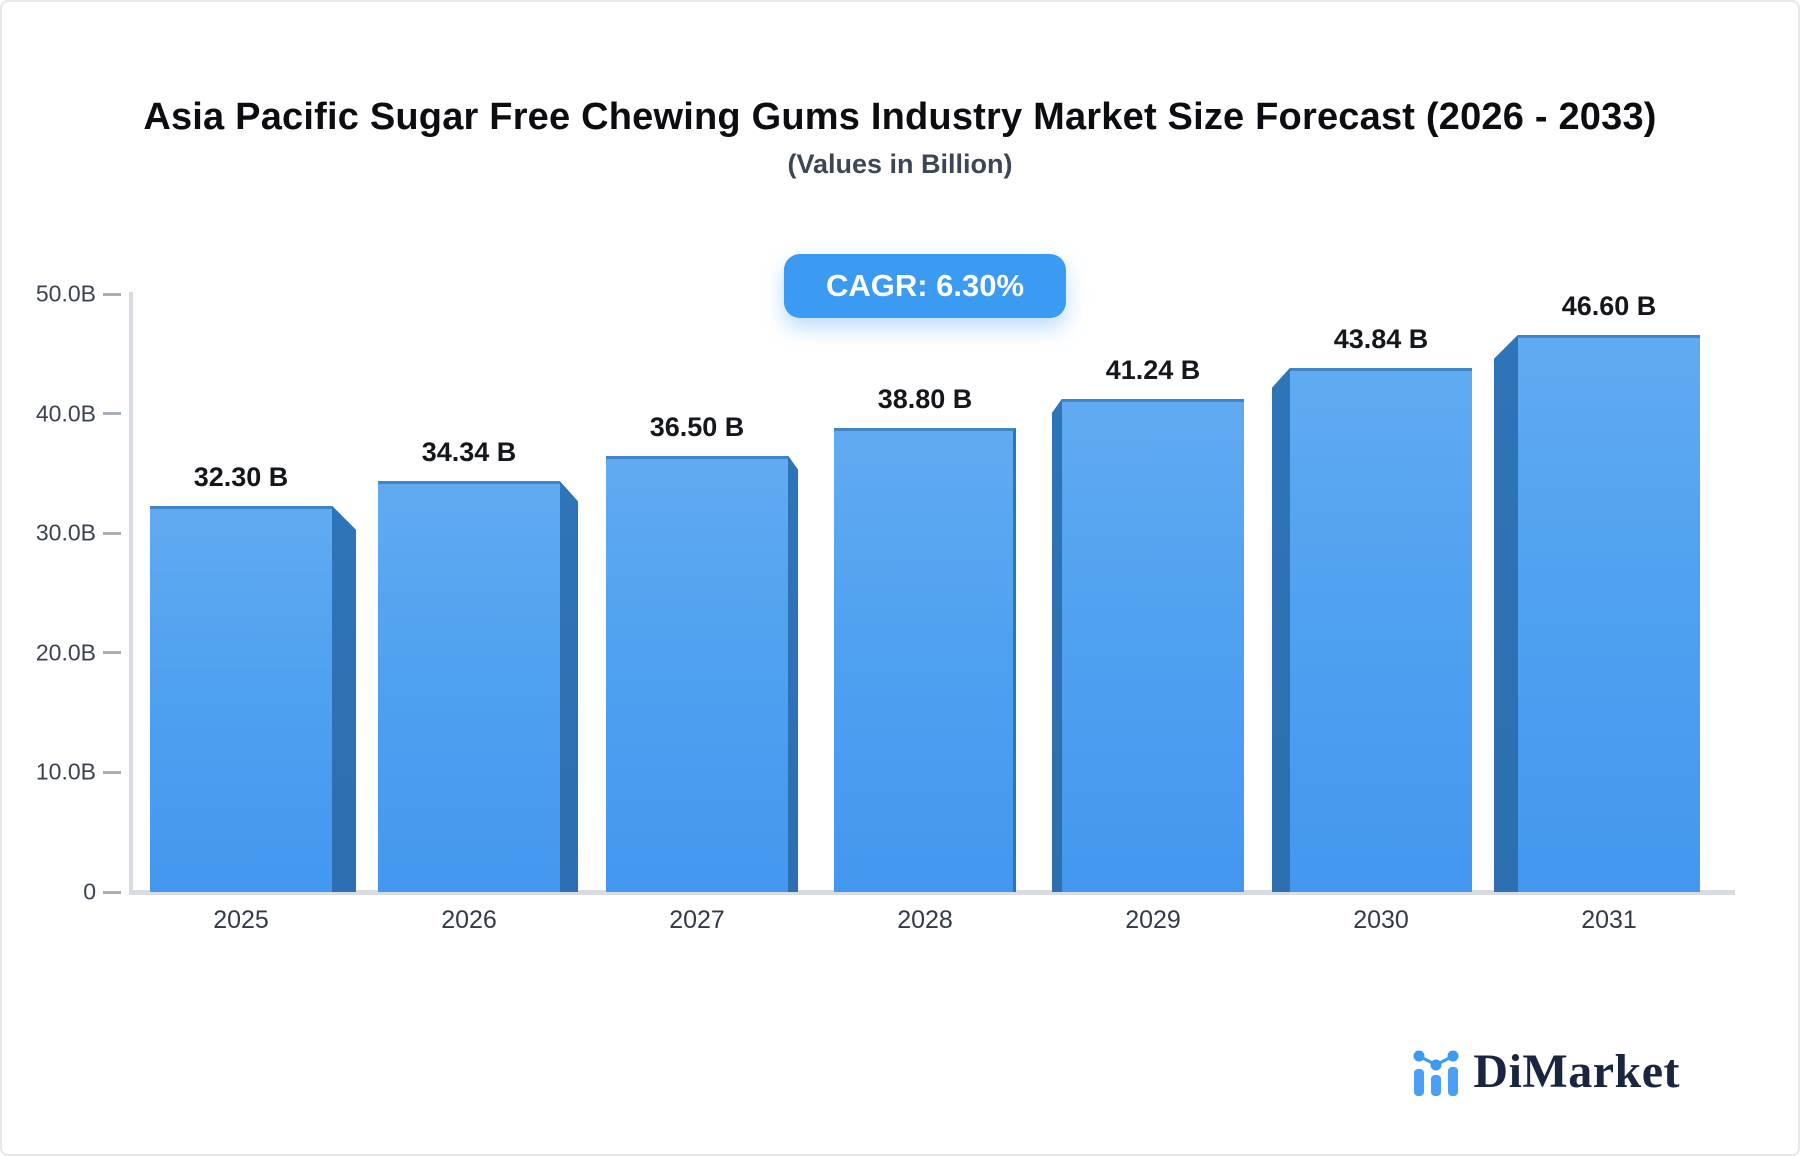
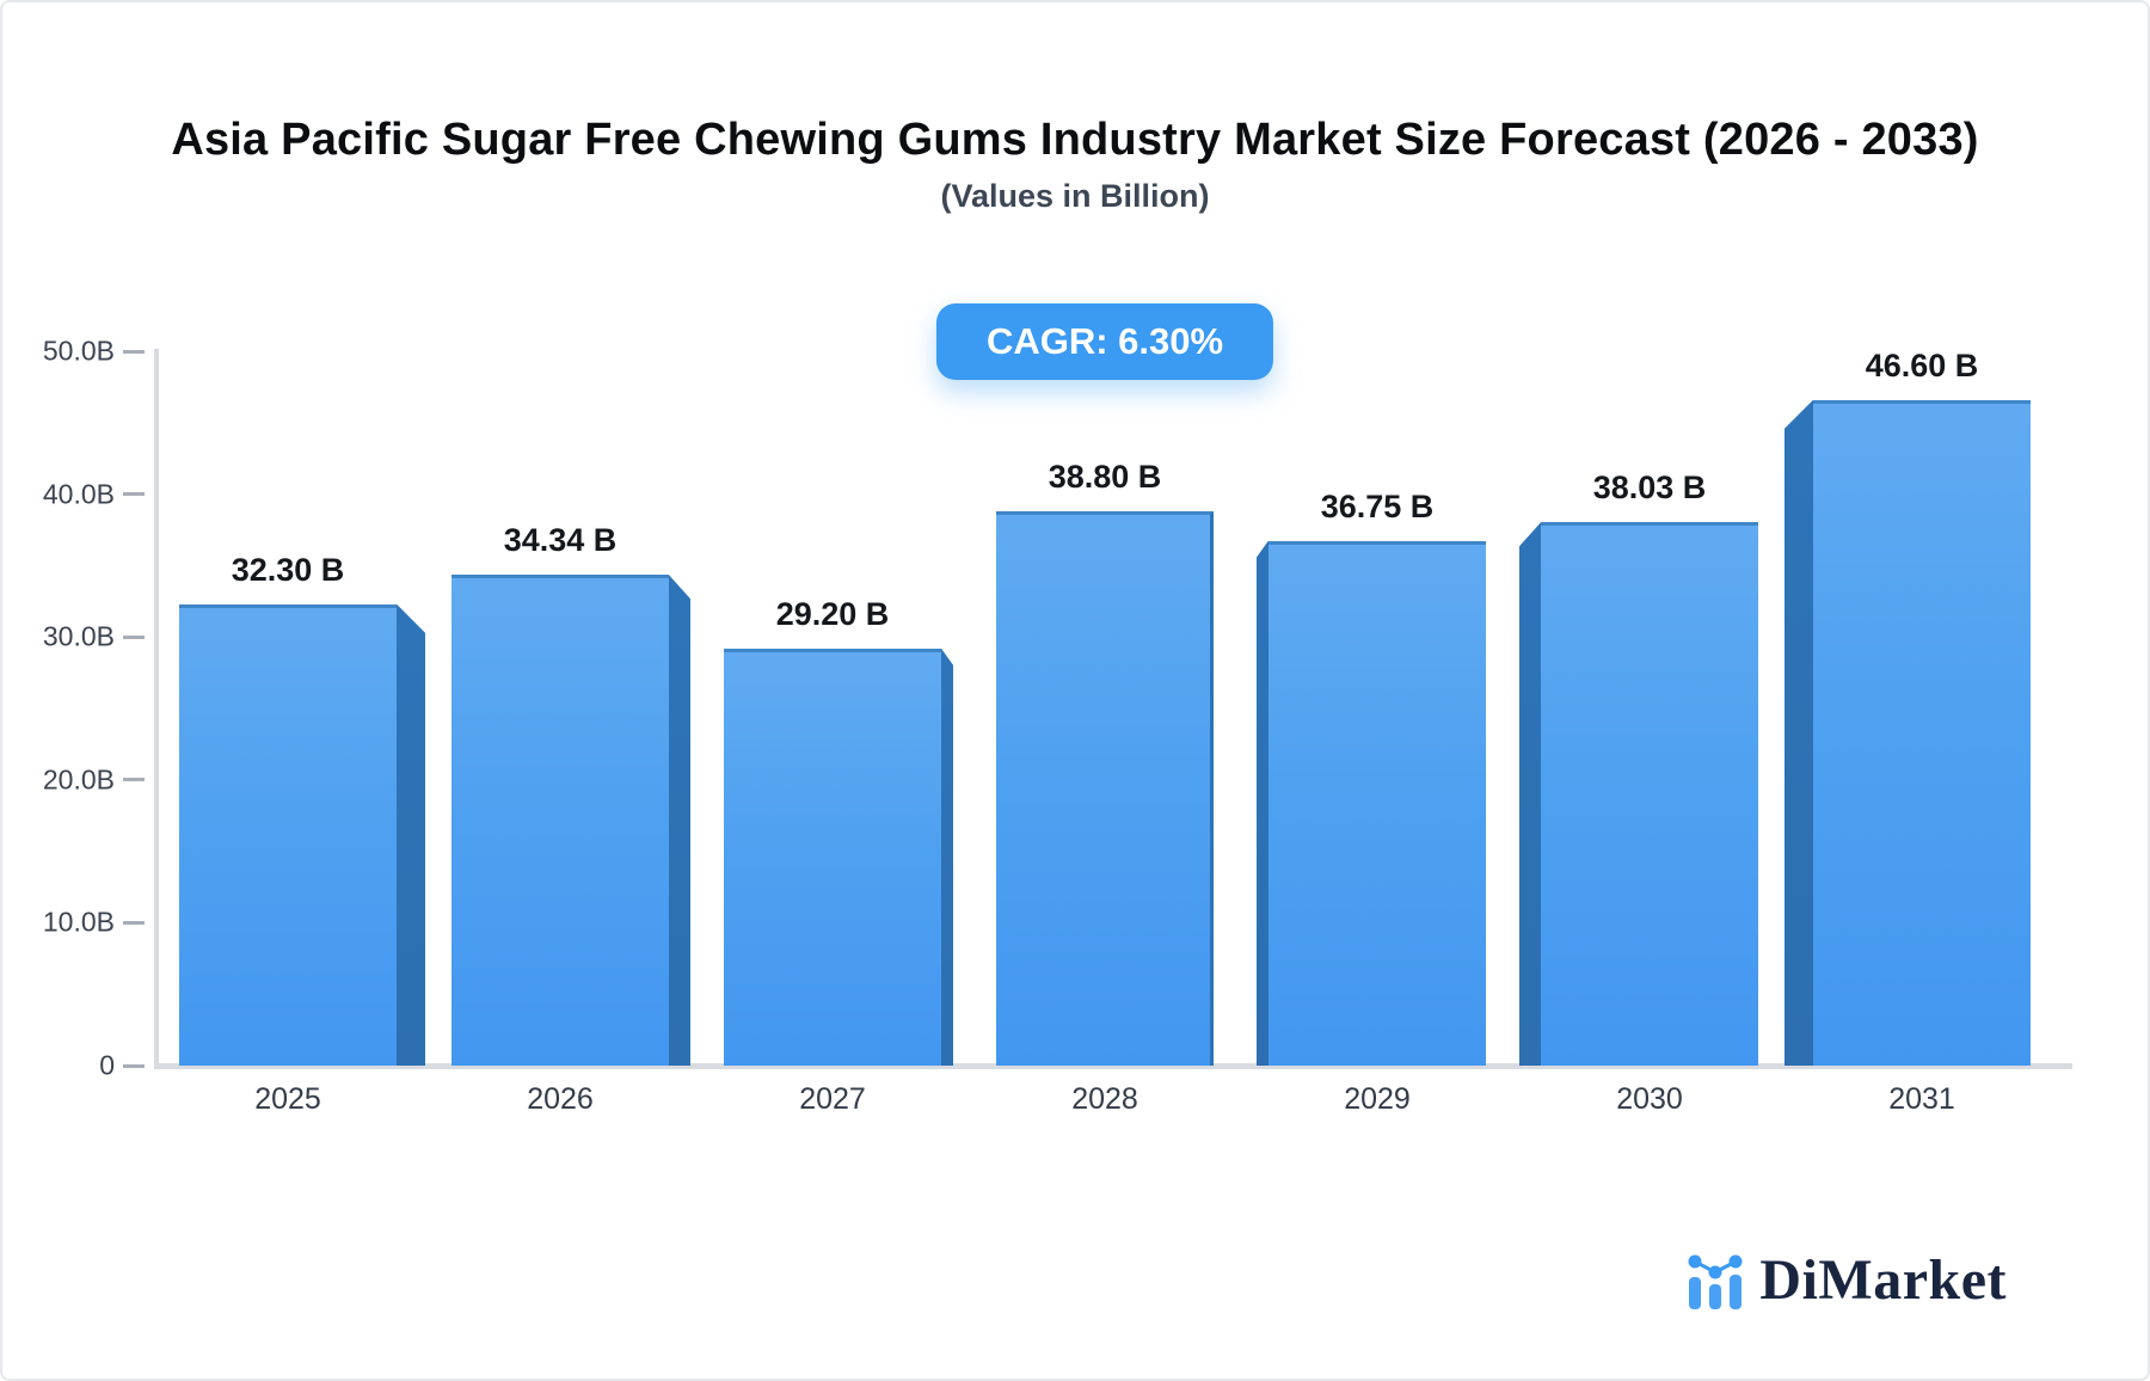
2027: 36.50 -> 29.20
2029: 41.24 -> 36.75
2030: 43.84 -> 38.03
